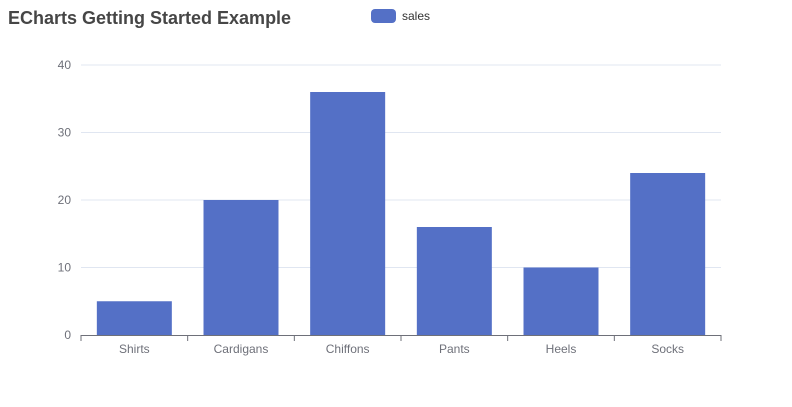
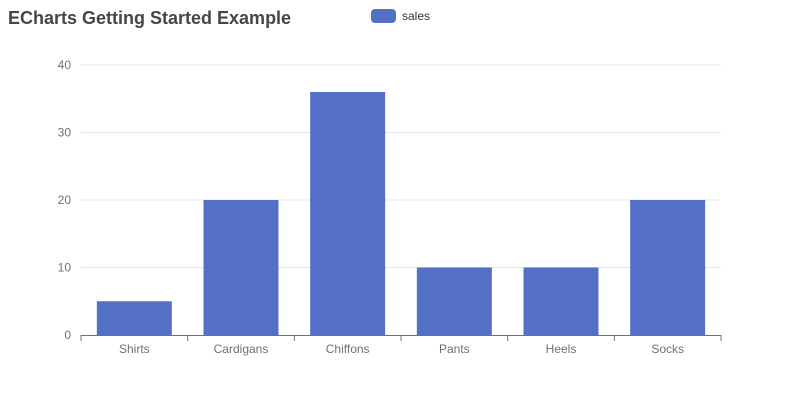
Pants: 16 -> 10
Socks: 24 -> 20
